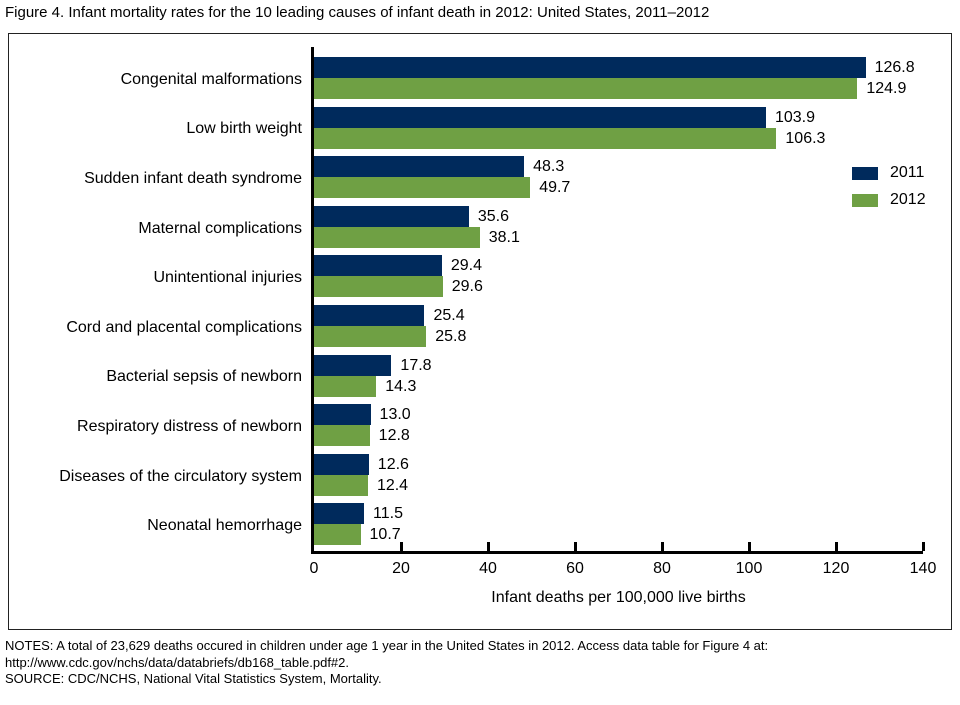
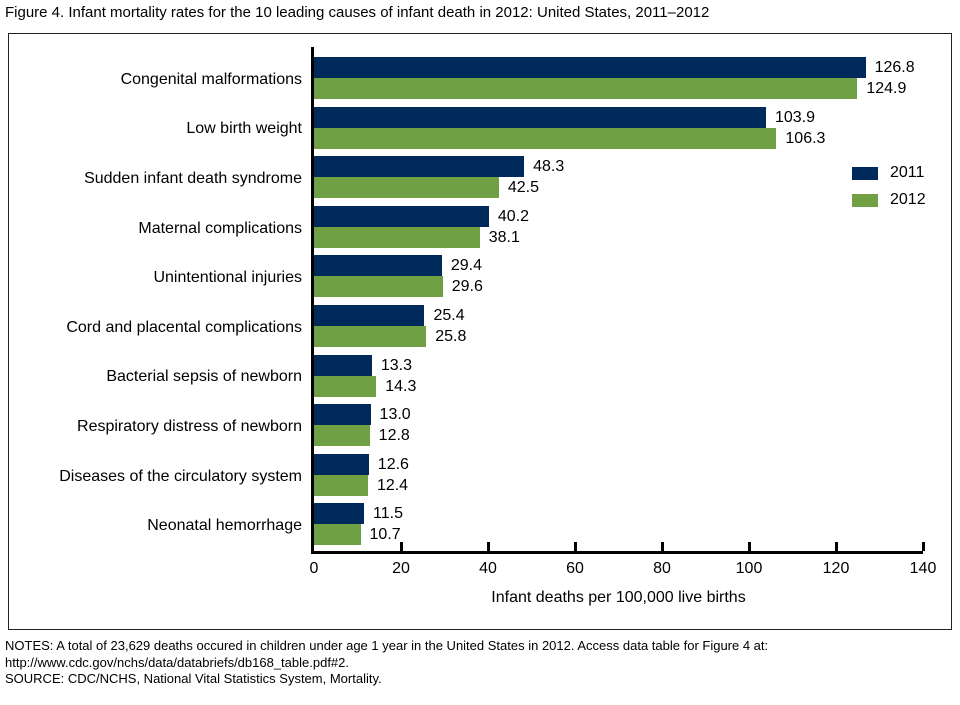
2012/Sudden infant death syndrome: 49.7 -> 42.5
2011/Maternal complications: 35.6 -> 40.2
2011/Bacterial sepsis of newborn: 17.8 -> 13.3
